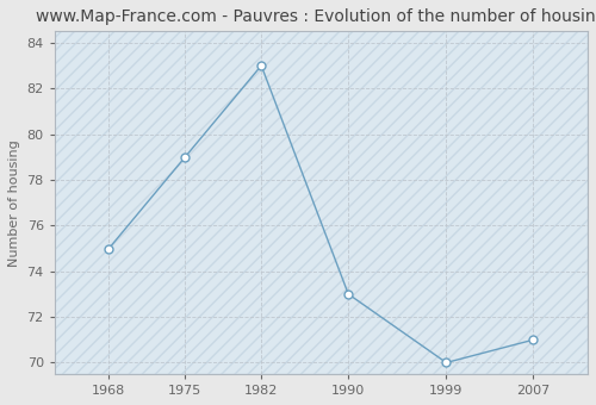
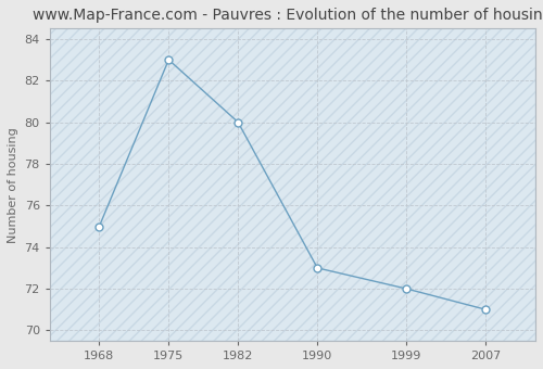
1975: 79 -> 83
1982: 83 -> 80
1999: 70 -> 72
